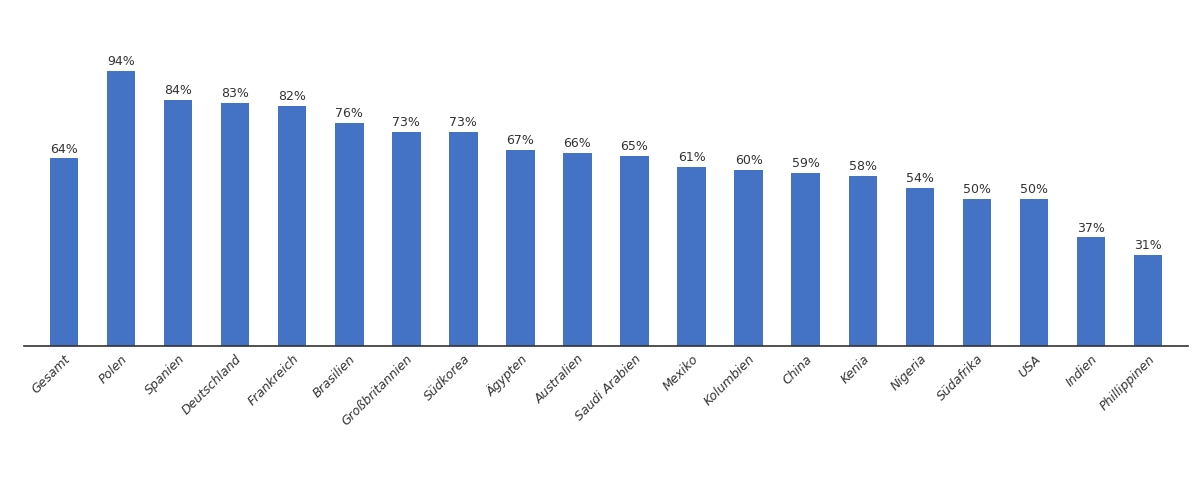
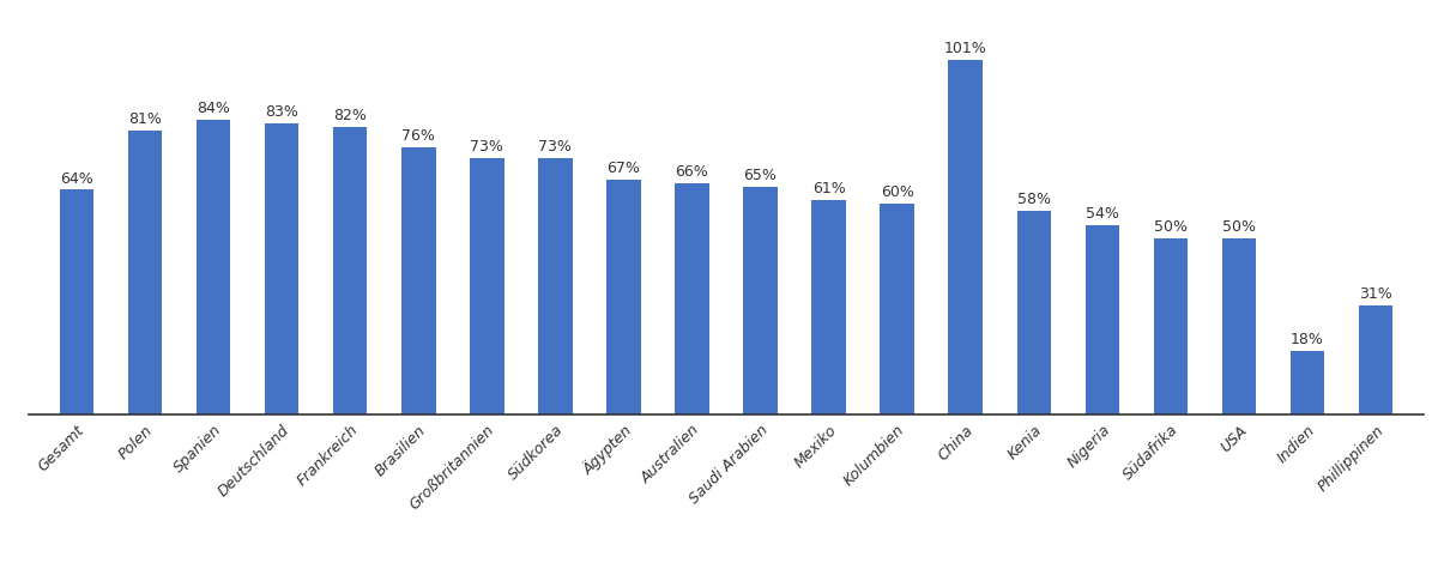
Polen: 94% -> 81%
China: 59% -> 101%
Indien: 37% -> 18%
